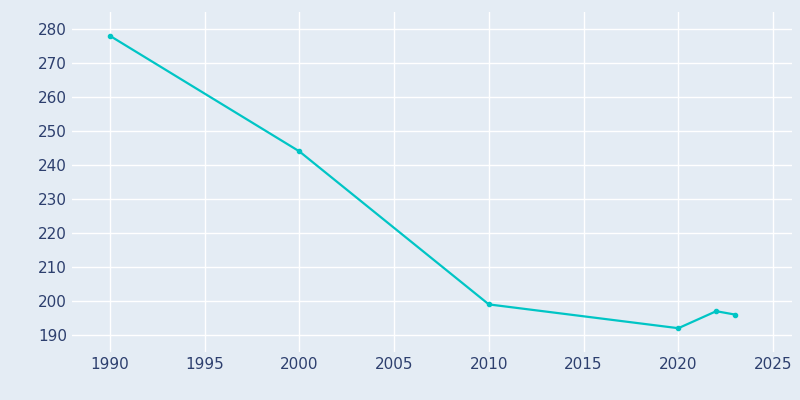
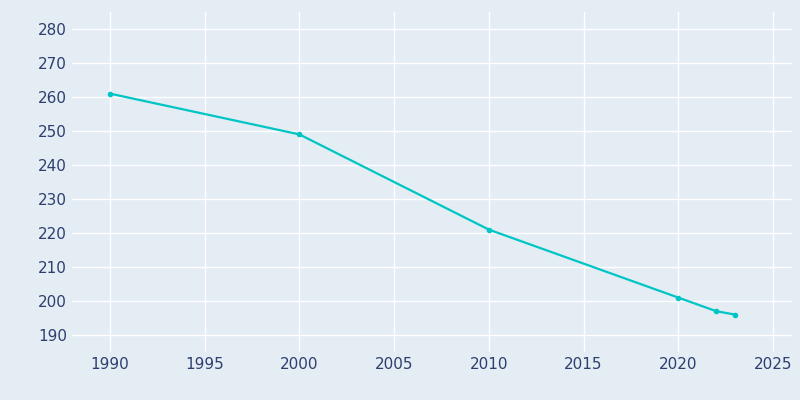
1990: 278 -> 261
2000: 244 -> 249
2010: 199 -> 221
2020: 192 -> 201
